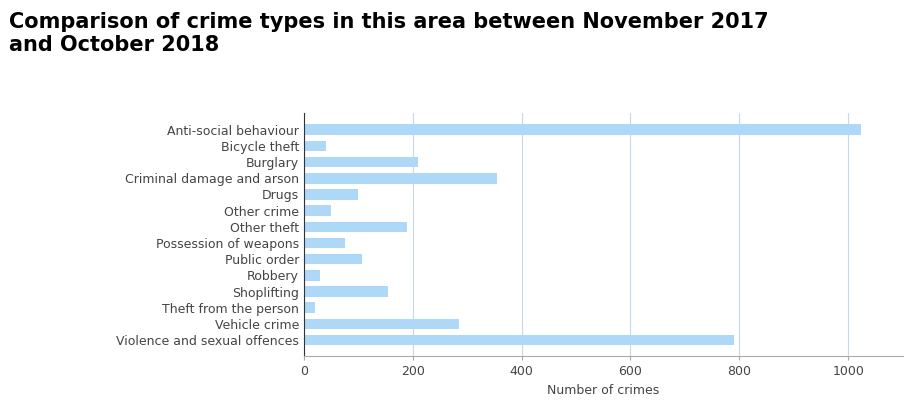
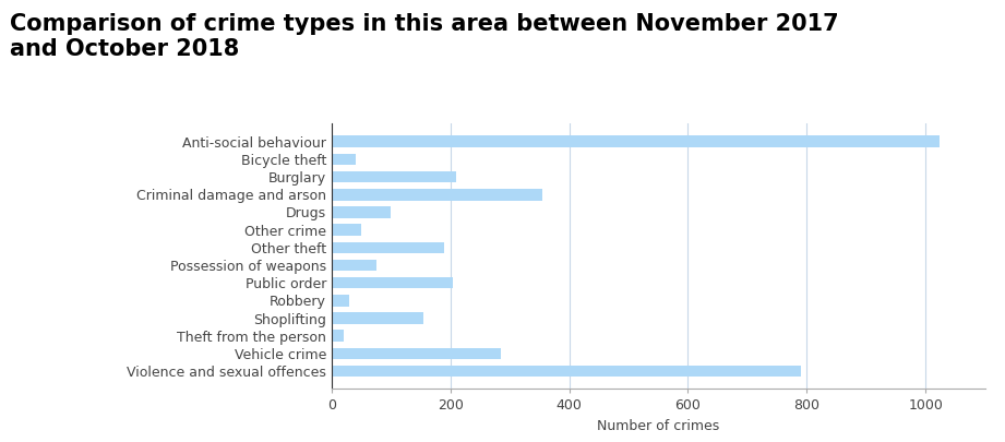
Public order: 106 -> 205
